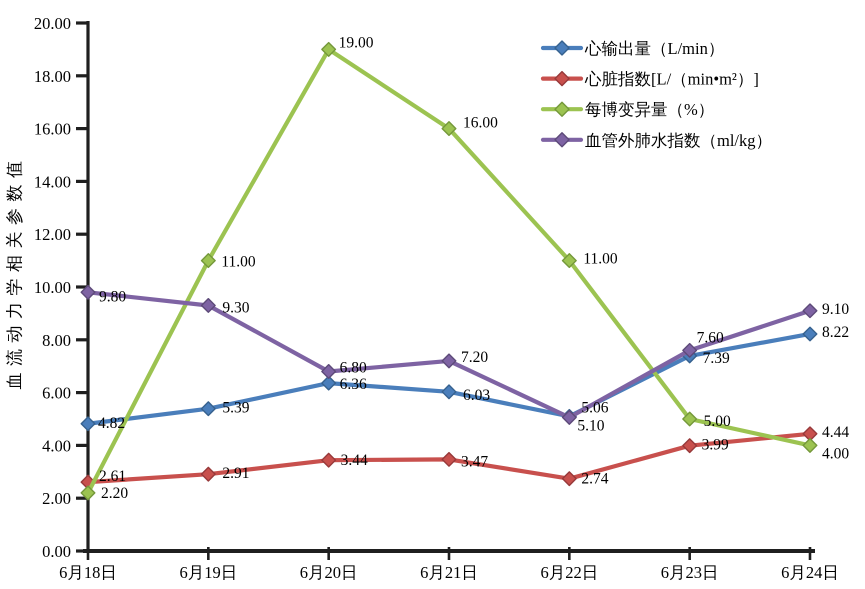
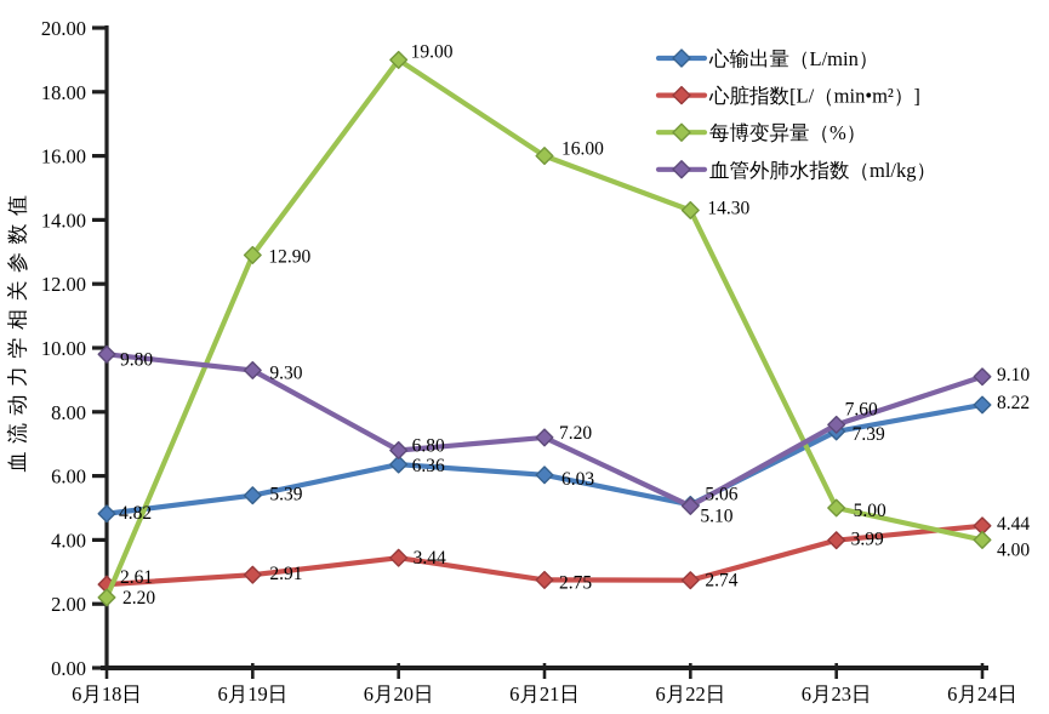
每博变异量（%）/6月19日: 11.00 -> 12.90
心脏指数[L/（min•m²）]/6月21日: 3.47 -> 2.75
每博变异量（%）/6月22日: 11.00 -> 14.30
